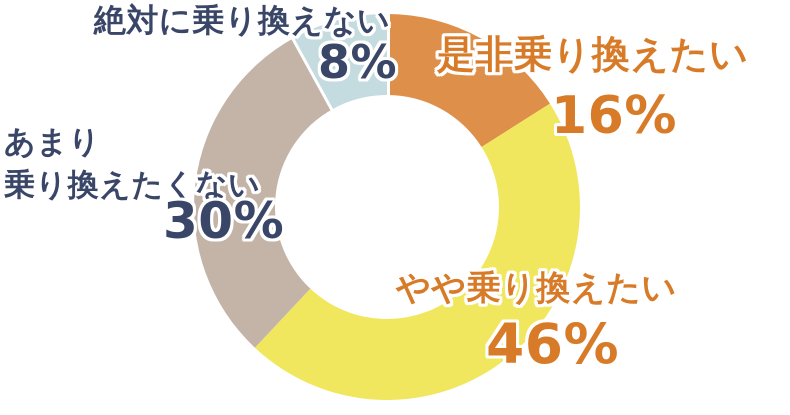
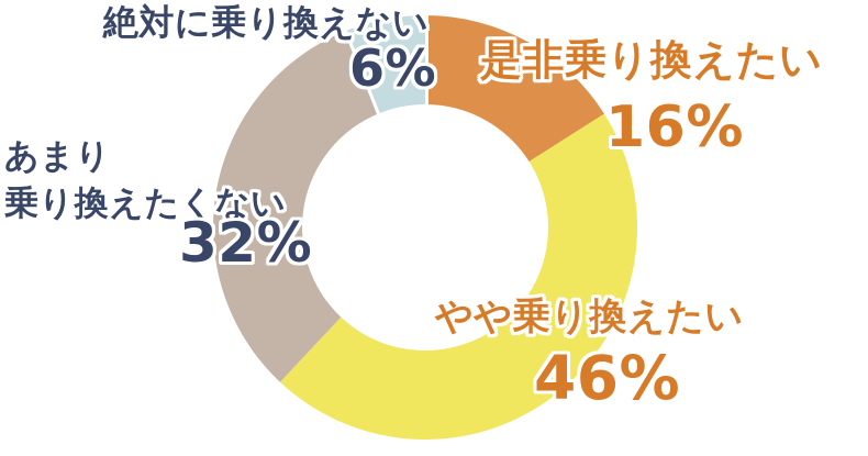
あまり 乗り換えたくない: 30% -> 32%
絶対に乗り換えない: 8% -> 6%
